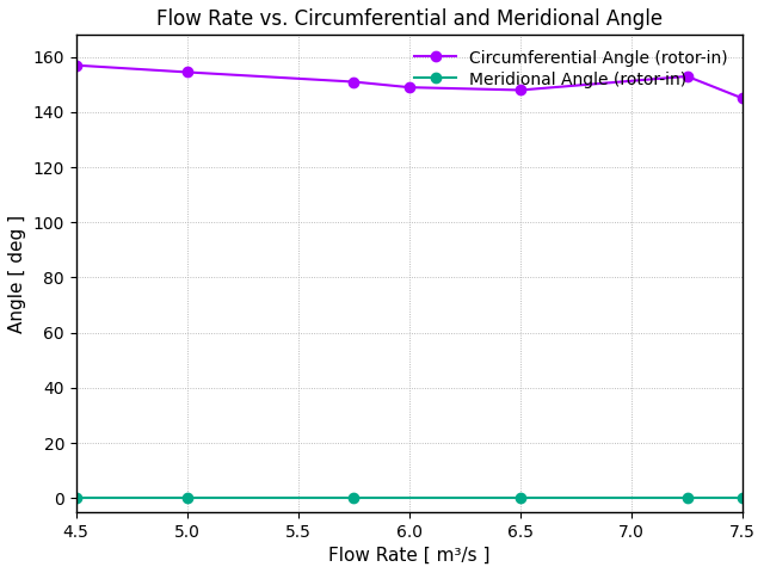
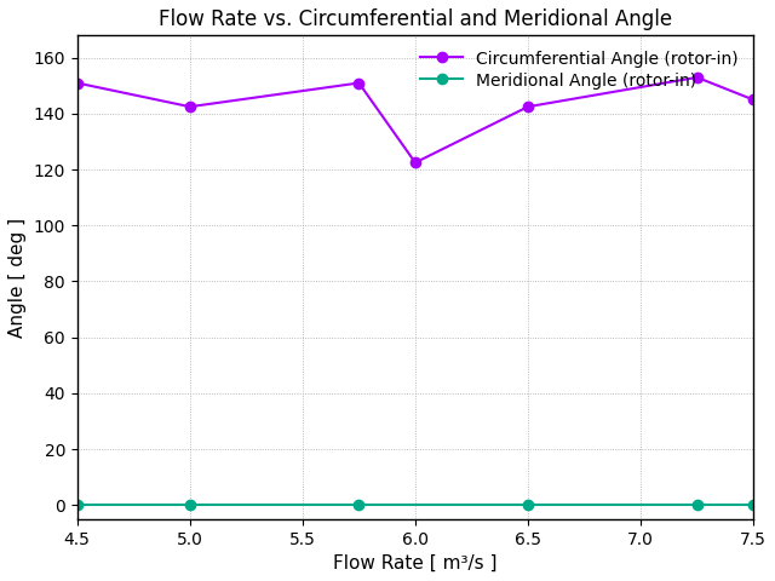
Circumferential Angle (rotor-in)/4.5: 157.0 -> 151.0
Circumferential Angle (rotor-in)/5.0: 154.5 -> 142.5
Circumferential Angle (rotor-in)/6.0: 149.0 -> 122.5
Circumferential Angle (rotor-in)/6.5: 148.0 -> 142.5
